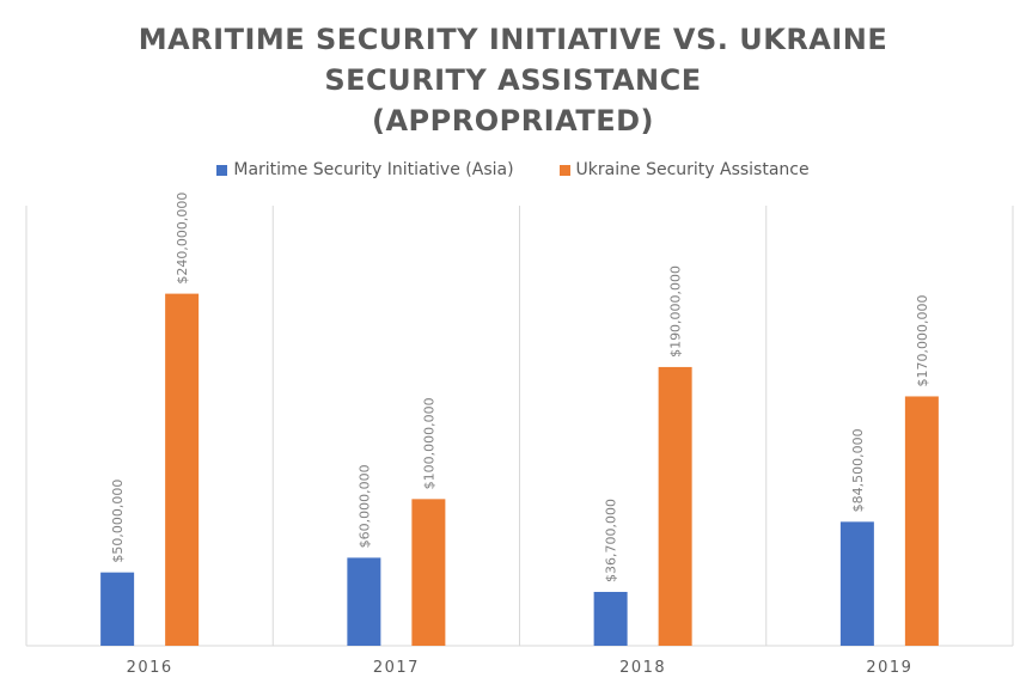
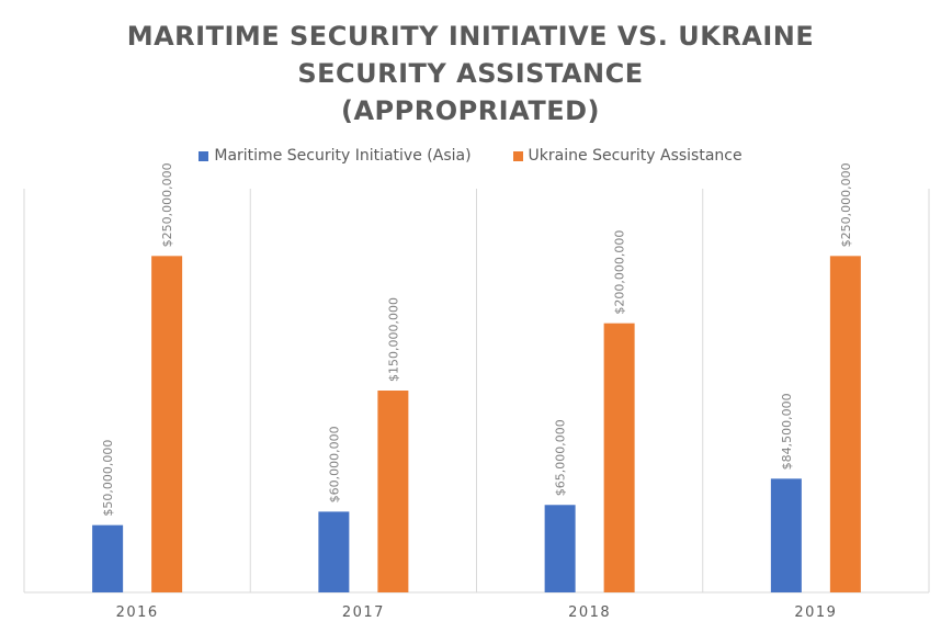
Ukraine Security Assistance/2016: $240,000,000 -> $250,000,000
Ukraine Security Assistance/2017: $100,000,000 -> $150,000,000
Maritime Security Initiative (Asia)/2018: $36,700,000 -> $65,000,000
Ukraine Security Assistance/2018: $190,000,000 -> $200,000,000
Ukraine Security Assistance/2019: $170,000,000 -> $250,000,000
